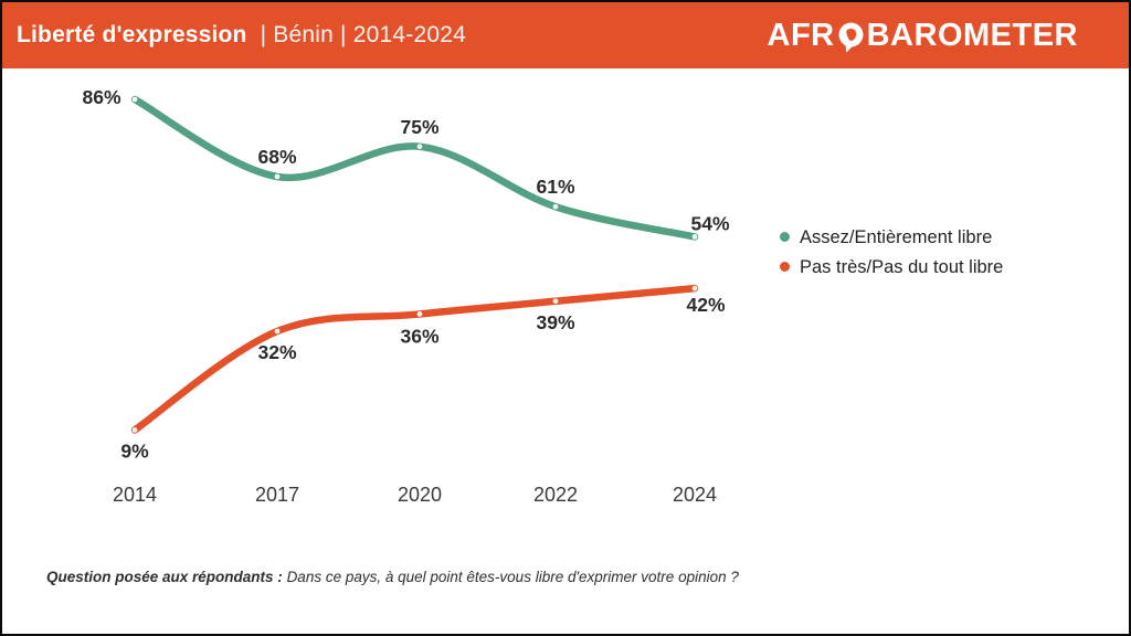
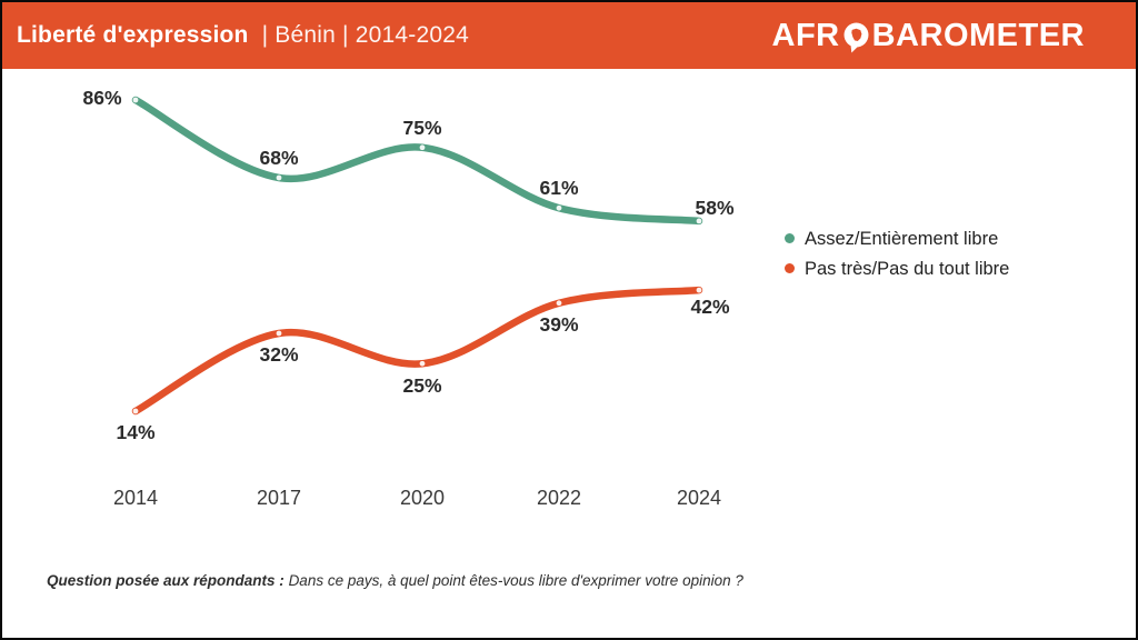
Pas très/Pas du tout libre/2014: 9% -> 14%
Pas très/Pas du tout libre/2020: 36% -> 25%
Assez/Entièrement libre/2024: 54% -> 58%
